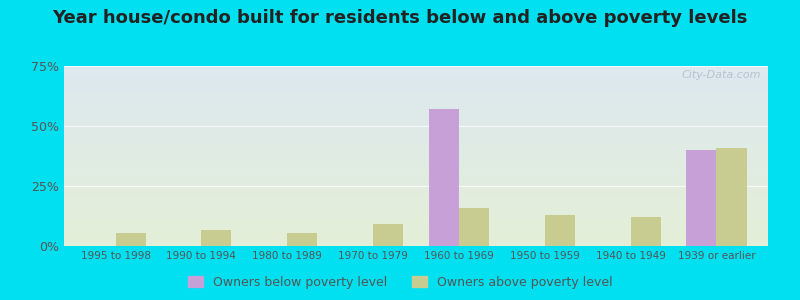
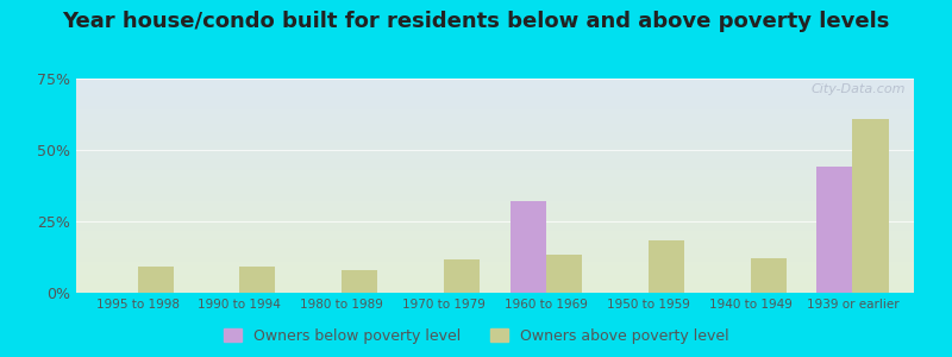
Owners above poverty level/1995 to 1998: 5.5% -> 9.0%
Owners above poverty level/1990 to 1994: 6.5% -> 9.0%
Owners above poverty level/1980 to 1989: 5.5% -> 8.0%
Owners above poverty level/1970 to 1979: 9.0% -> 11.5%
Owners below poverty level/1960 to 1969: 57% -> 32%
Owners above poverty level/1960 to 1969: 16.0% -> 13.5%
Owners above poverty level/1950 to 1959: 13.0% -> 18.5%
Owners below poverty level/1939 or earlier: 40% -> 44%
Owners above poverty level/1939 or earlier: 41.0% -> 61.0%
